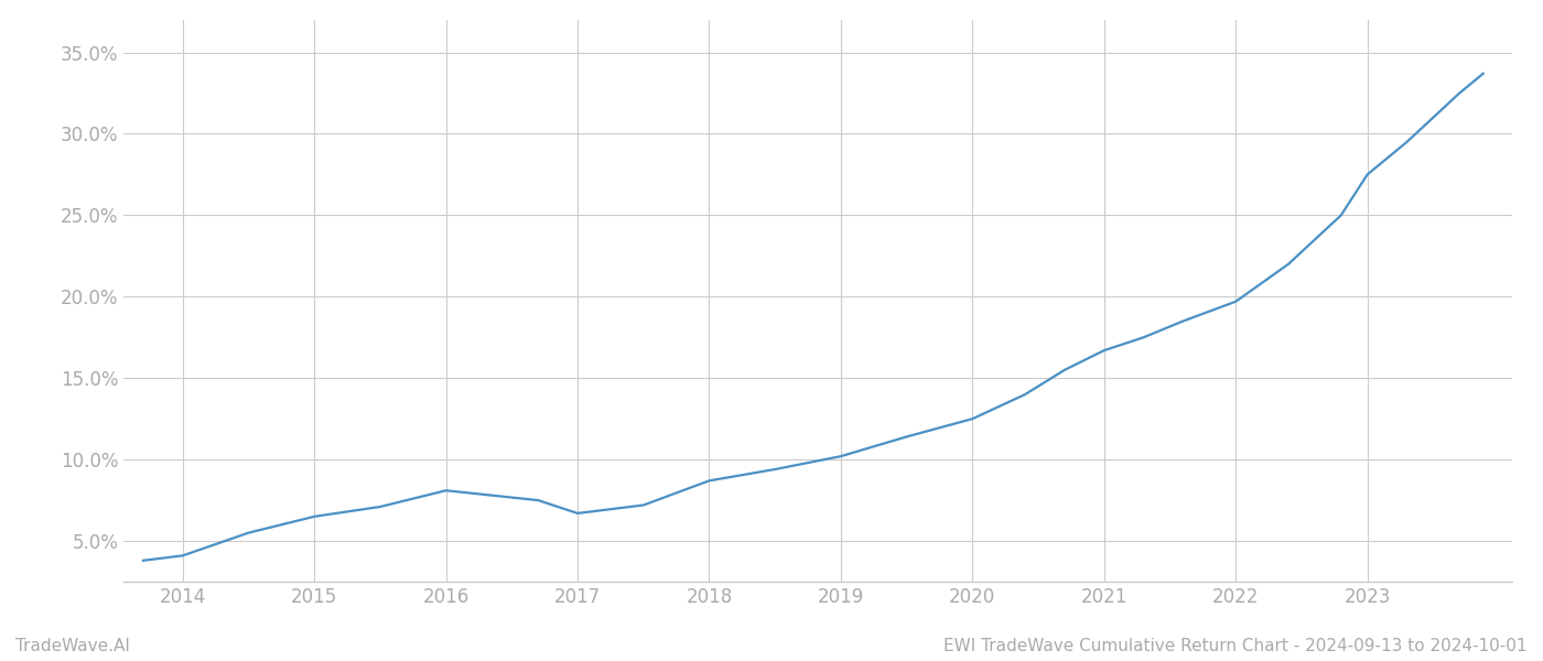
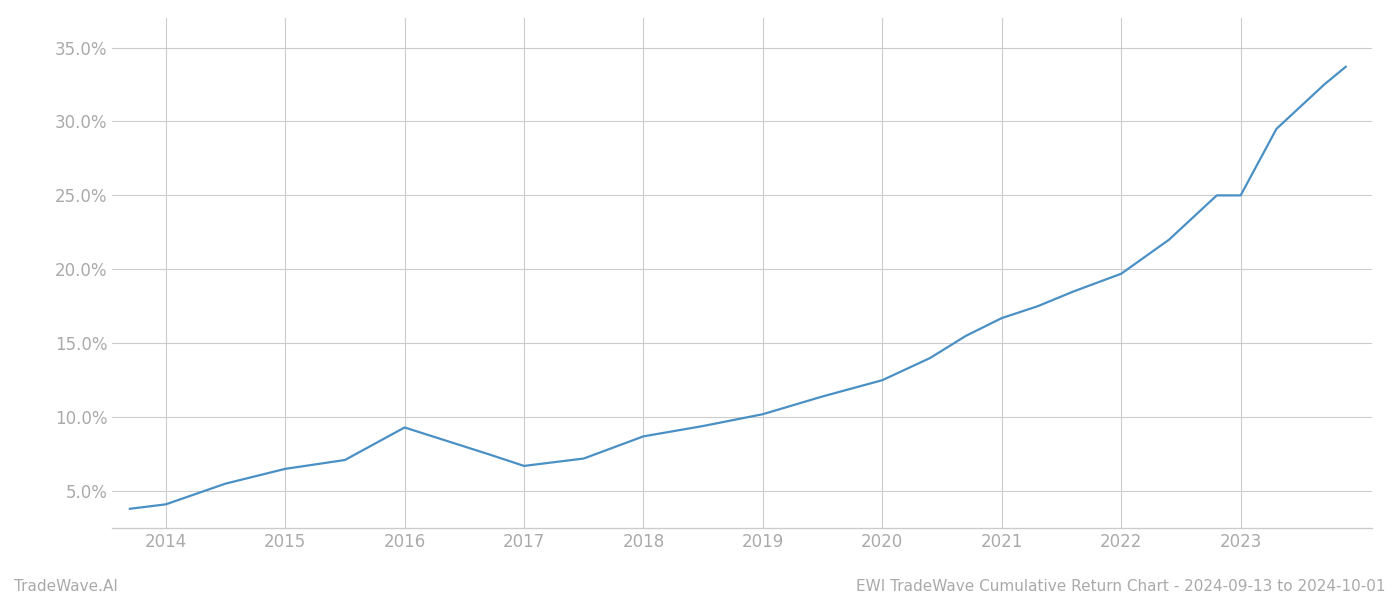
2016: 8.1% -> 9.3%
2023: 27.5% -> 25.0%
